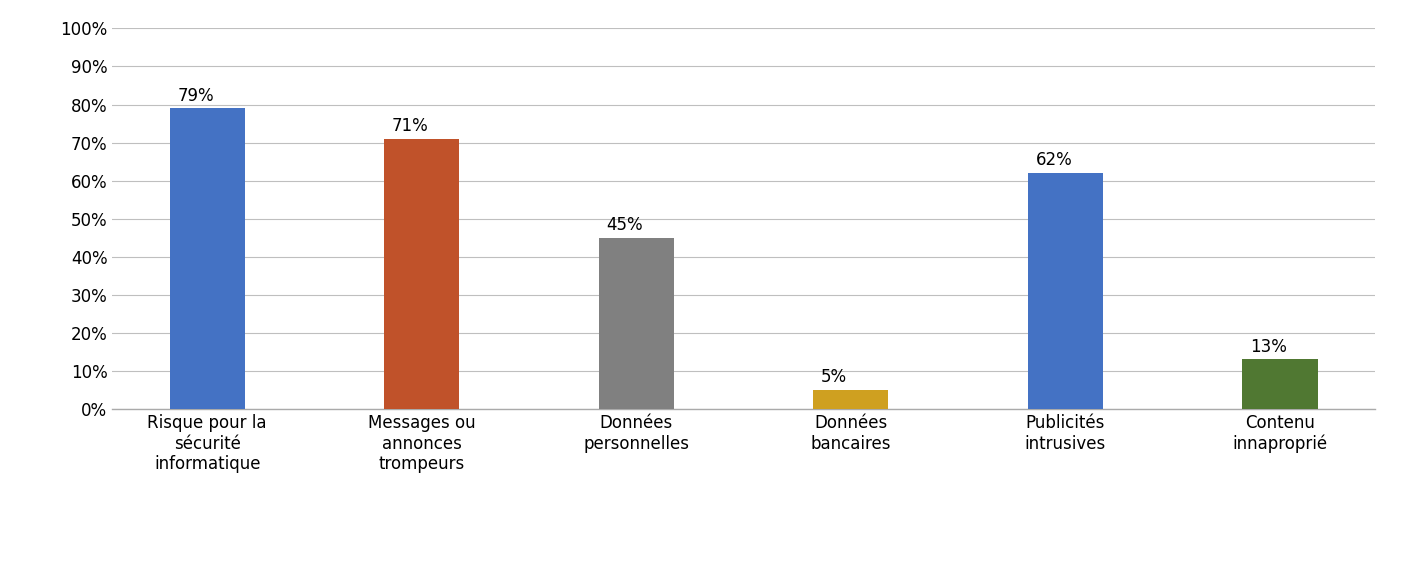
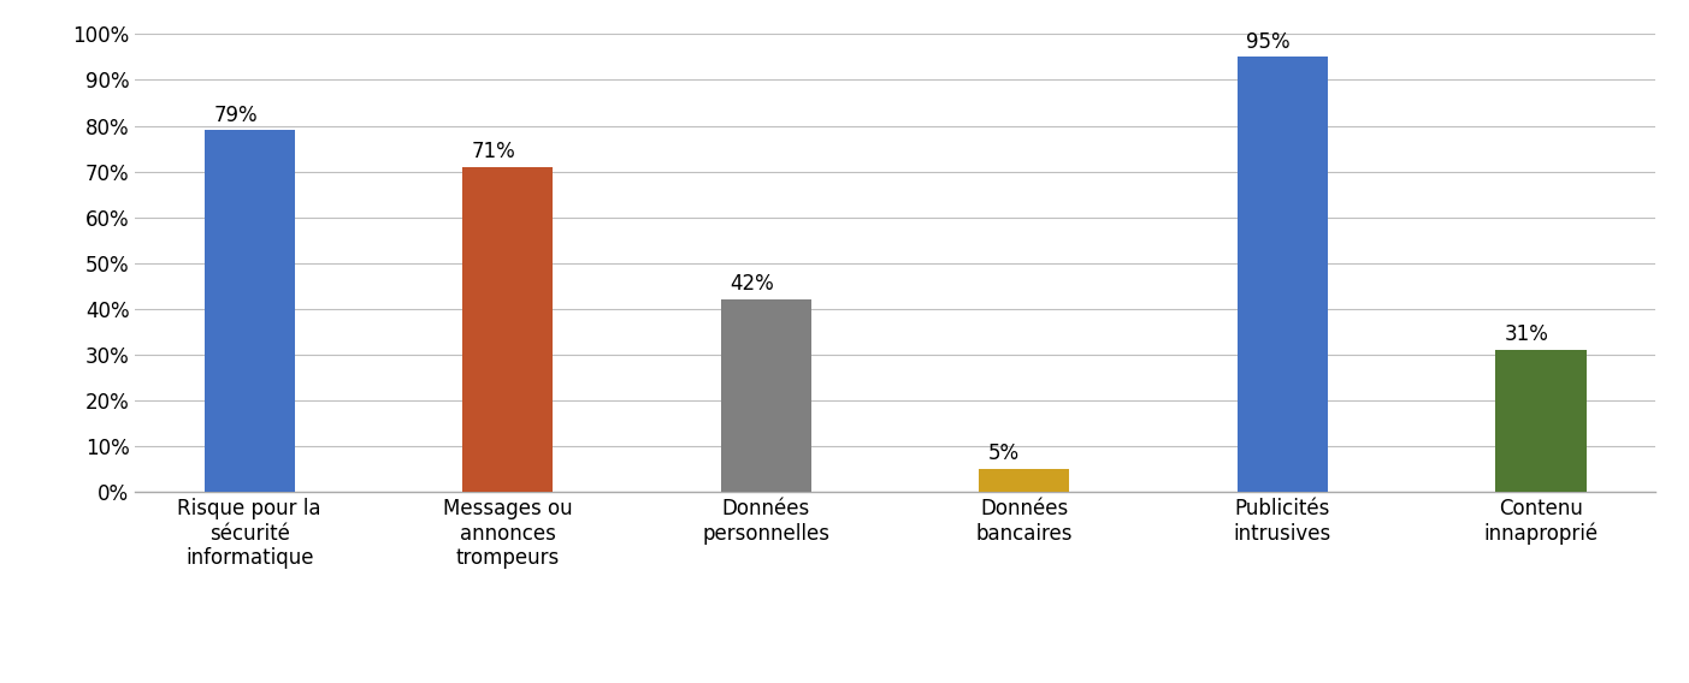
Données personnelles: 45% -> 42%
Publicités intrusives: 62% -> 95%
Contenu innaproprié: 13% -> 31%
